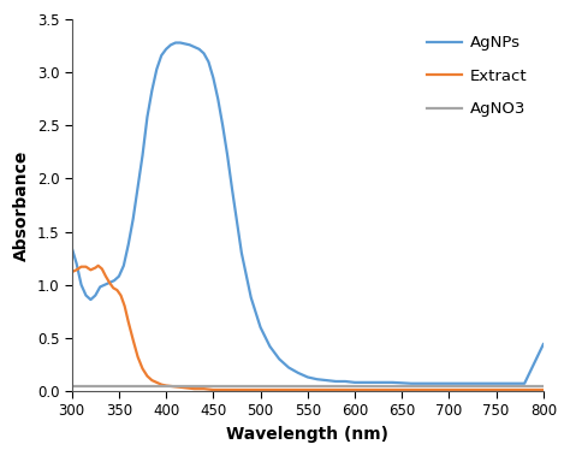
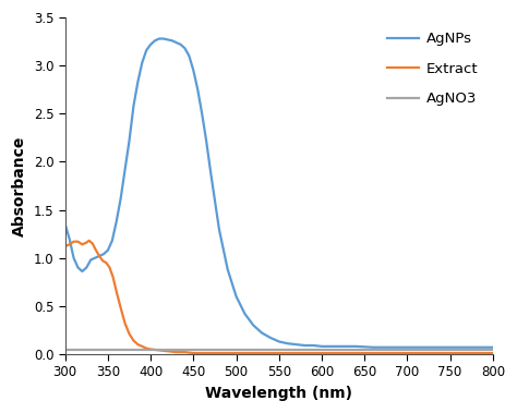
AgNPs/800: 0.44 -> 0.07
